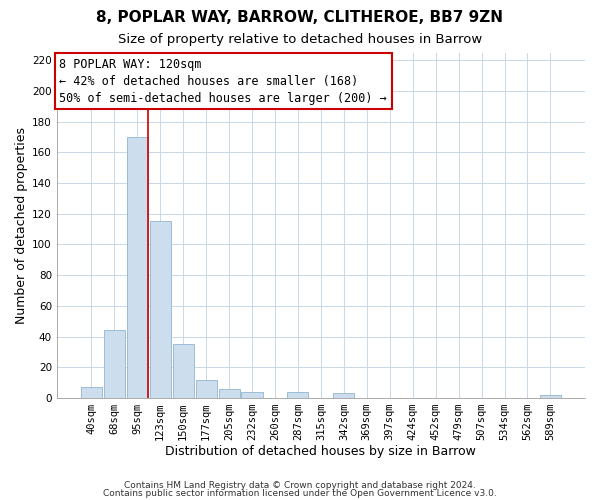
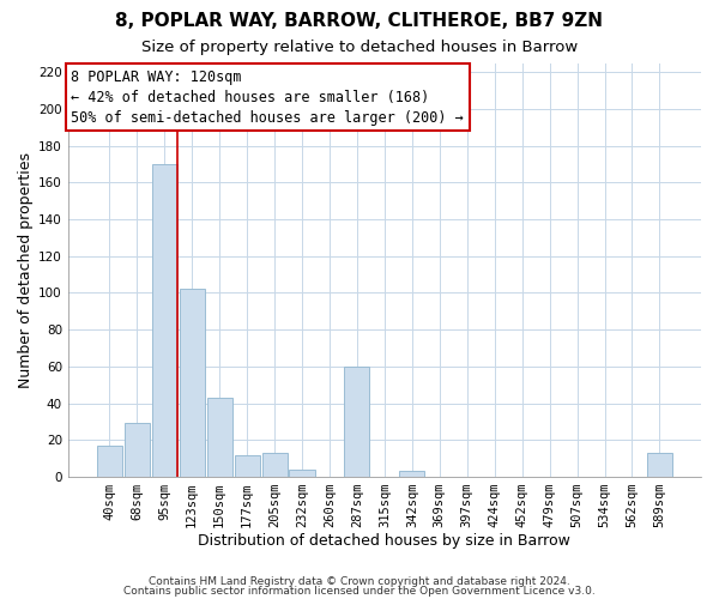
40sqm: 7 -> 17
68sqm: 44 -> 29
123sqm: 115 -> 102
150sqm: 35 -> 43
205sqm: 6 -> 13
287sqm: 4 -> 60
589sqm: 2 -> 13
